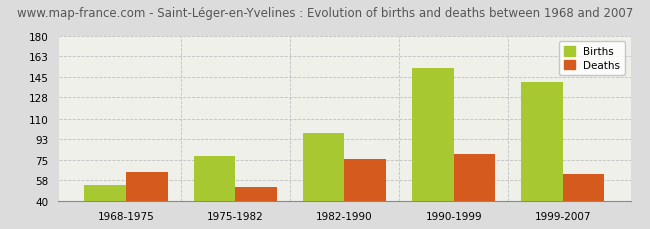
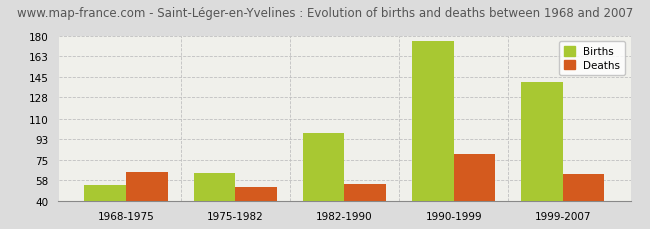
Births/1975-1982: 78 -> 64
Deaths/1982-1990: 76 -> 55
Births/1990-1999: 153 -> 176
